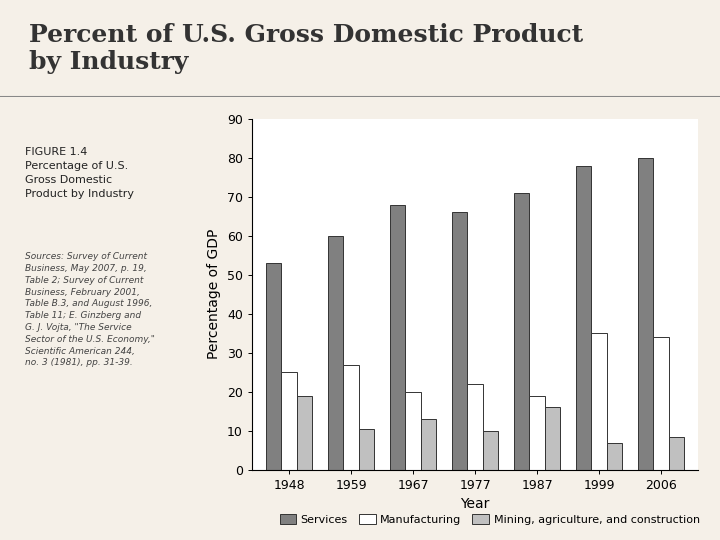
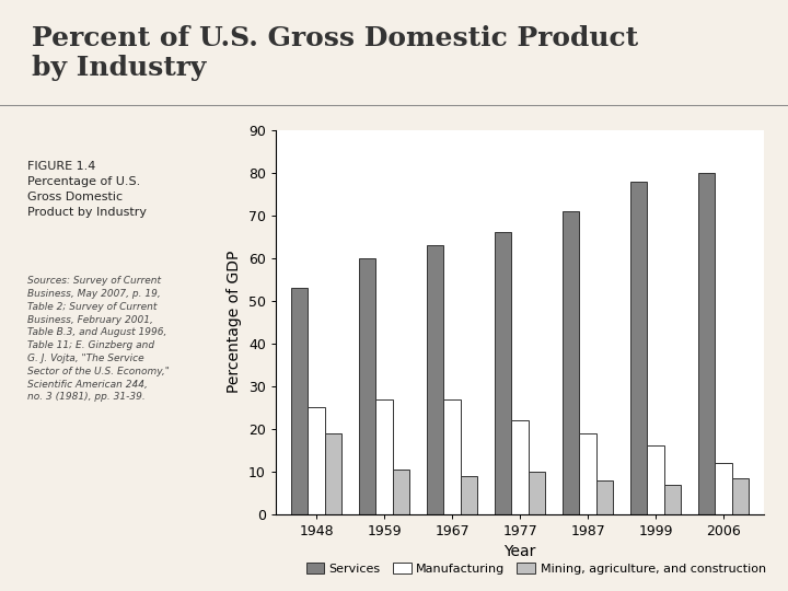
Services/1967: 68 -> 63
Manufacturing/1967: 20 -> 27
Mining, agriculture, and construction/1967: 13.0 -> 9.0
Mining, agriculture, and construction/1987: 16.0 -> 8.0
Manufacturing/1999: 35 -> 16
Manufacturing/2006: 34 -> 12
